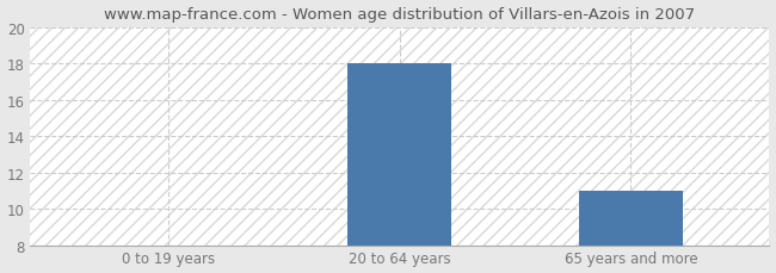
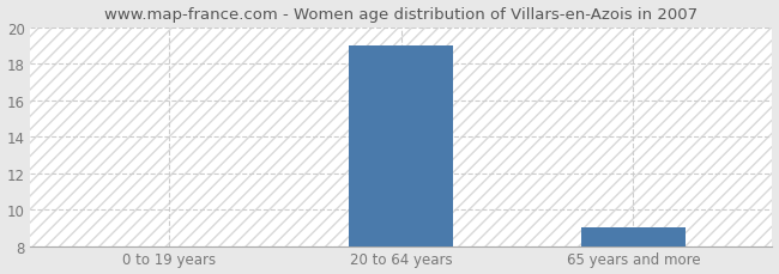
20 to 64 years: 18 -> 19
65 years and more: 11 -> 9
